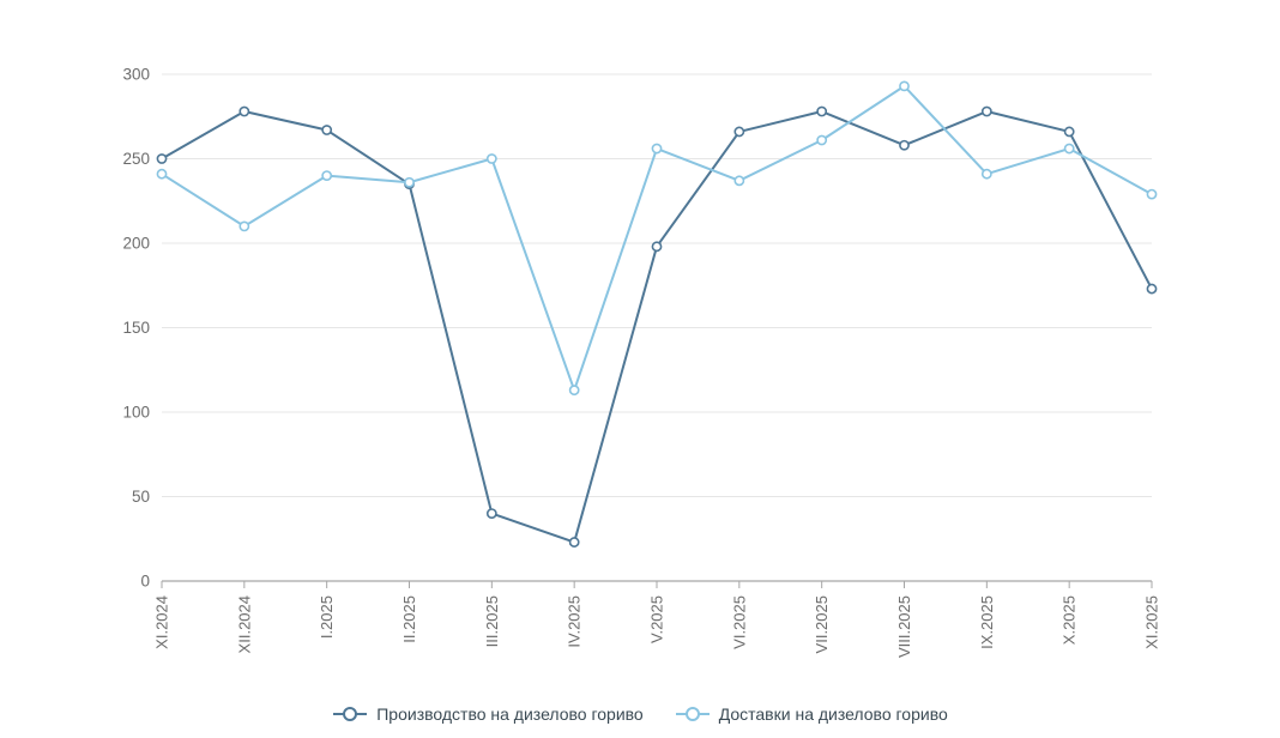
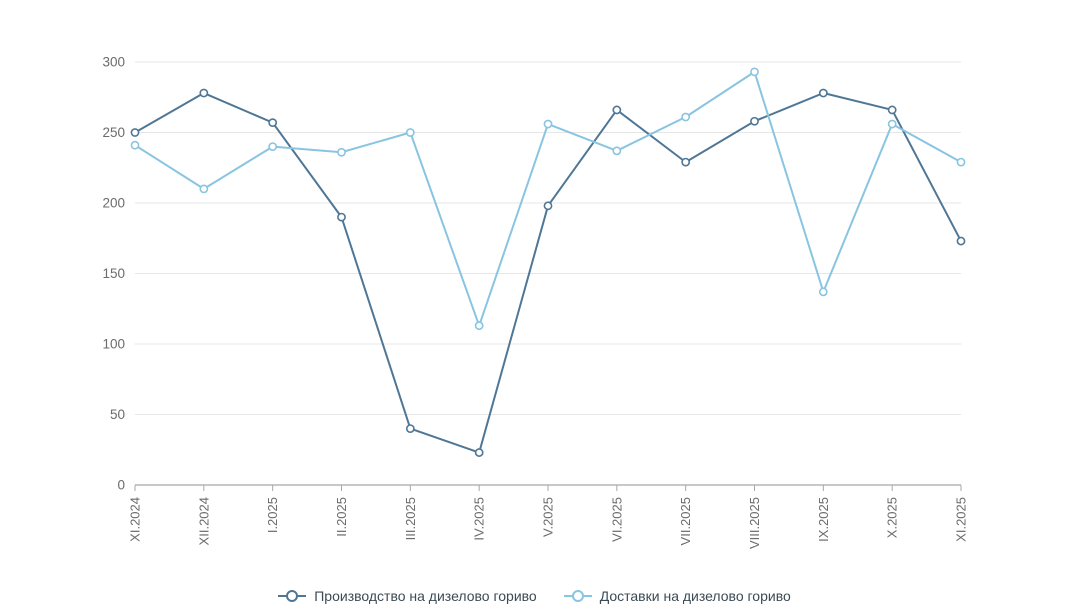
Производство на дизелово гориво/I.2025: 267 -> 257
Производство на дизелово гориво/II.2025: 235 -> 190
Производство на дизелово гориво/VII.2025: 278 -> 229
Доставки на дизелово гориво/IX.2025: 241 -> 137
